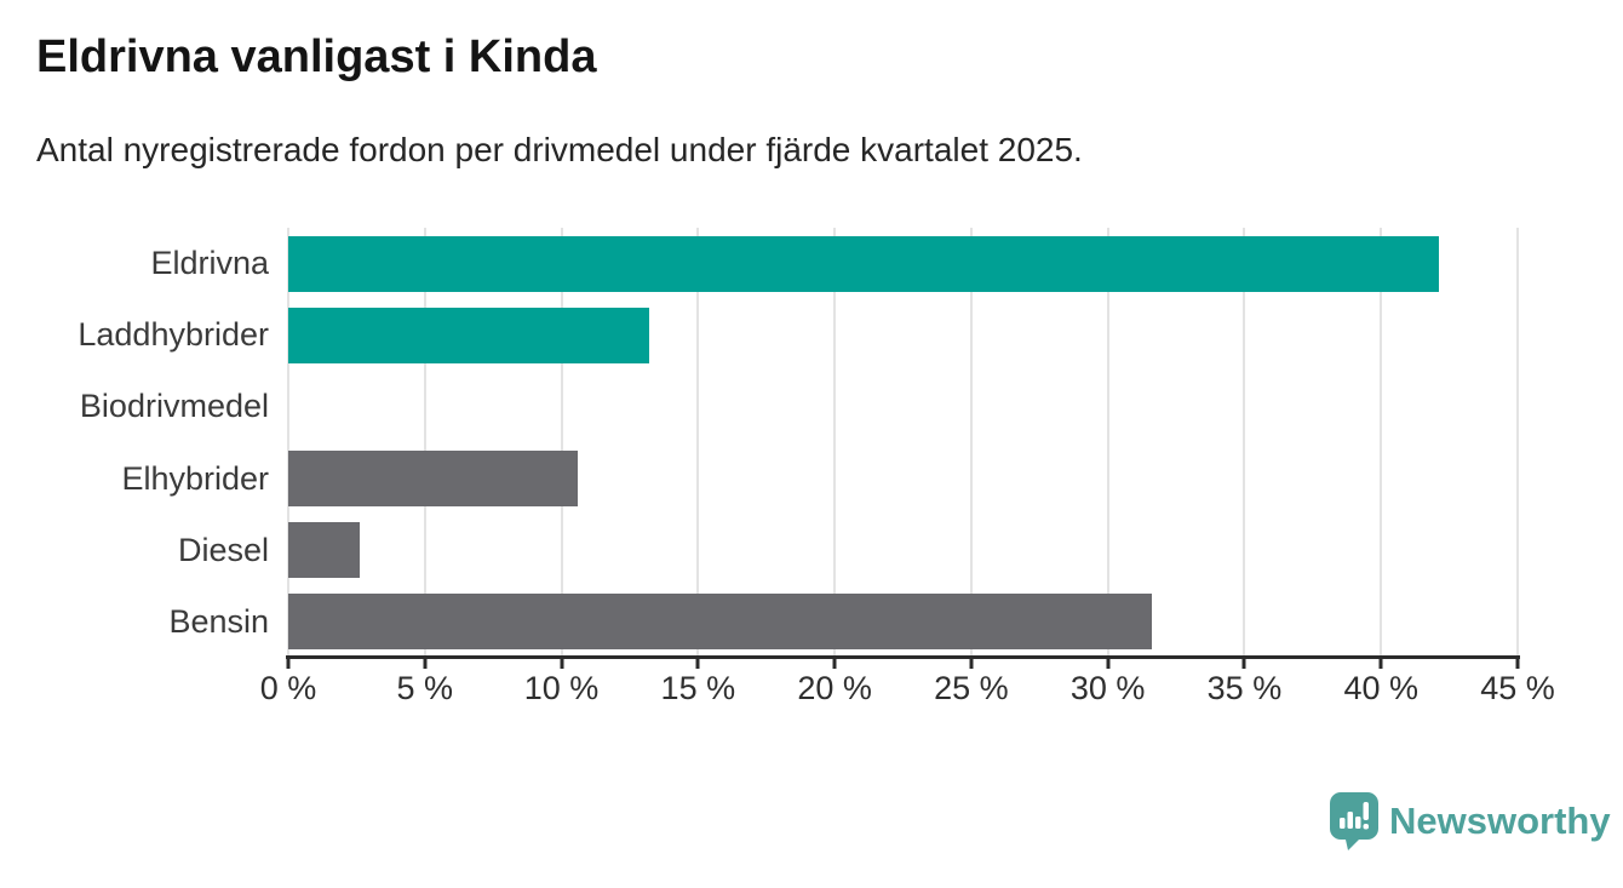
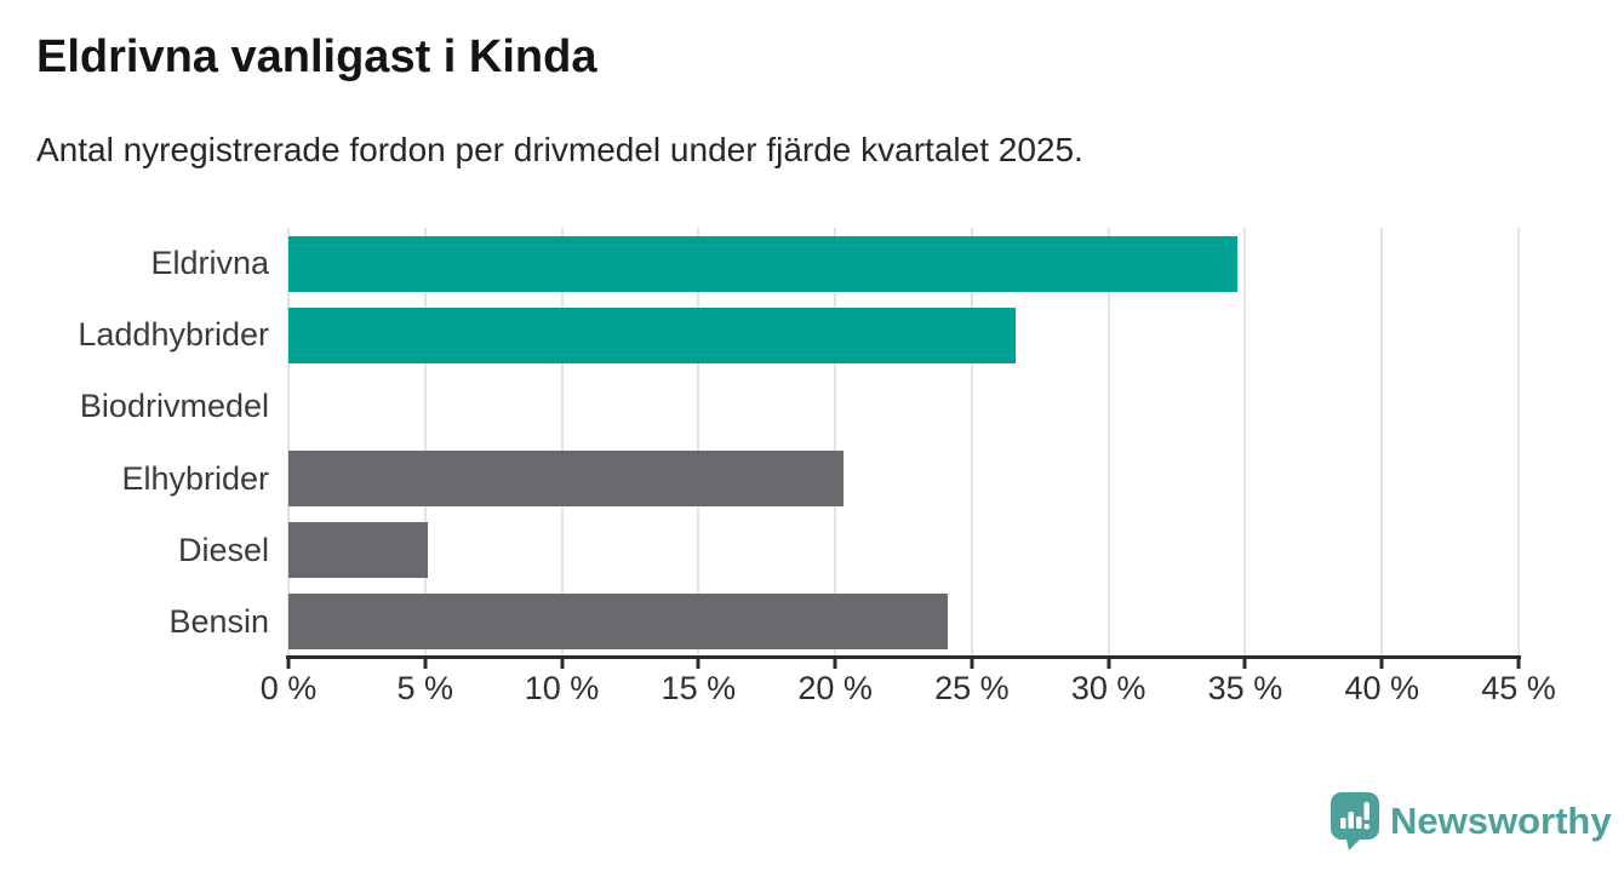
Eldrivna: 42.1% -> 34.7%
Laddhybrider: 13.2% -> 26.6%
Elhybrider: 10.6% -> 20.3%
Diesel: 2.6% -> 5.1%
Bensin: 31.6% -> 24.1%
